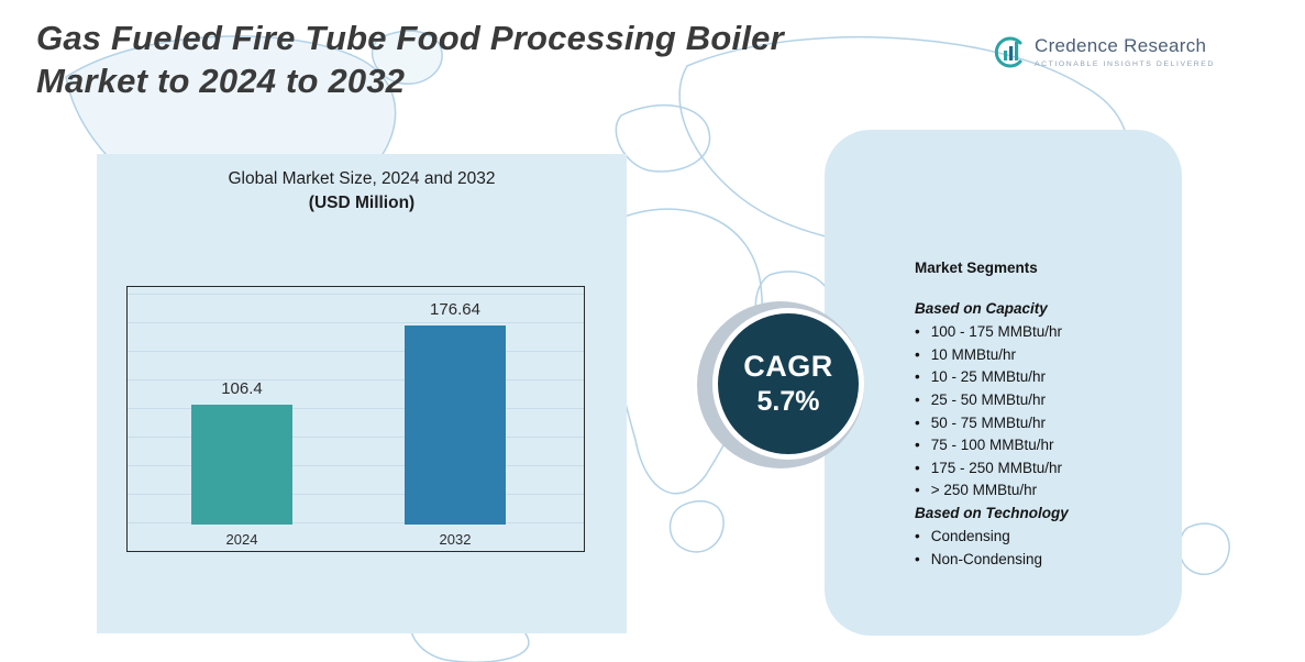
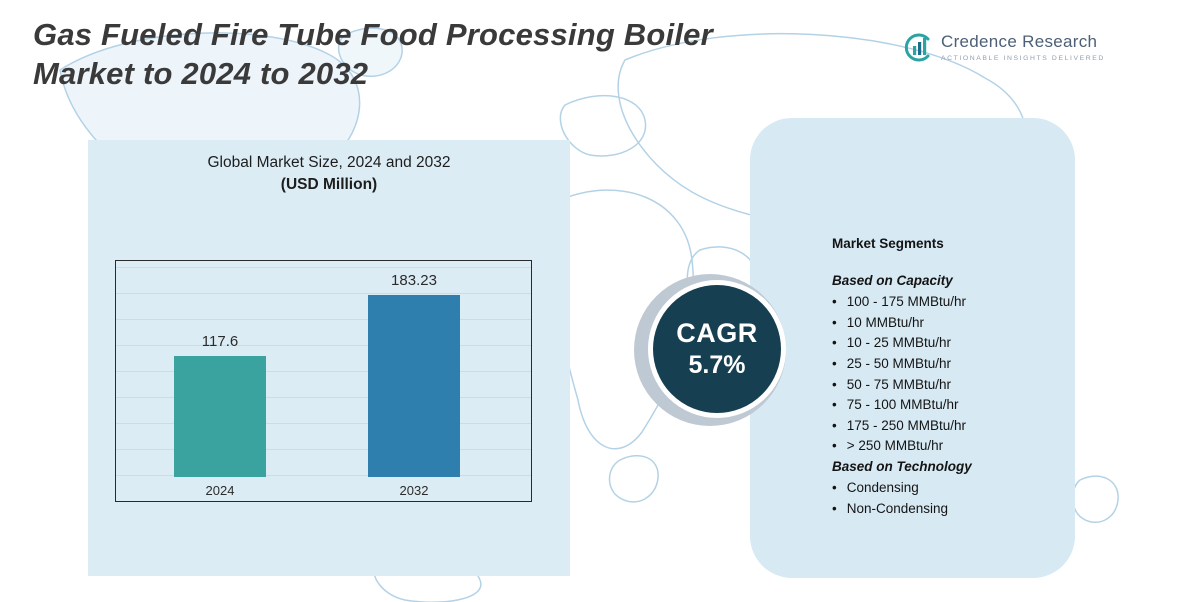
2024: 106.4 -> 117.6
2032: 176.64 -> 183.23
